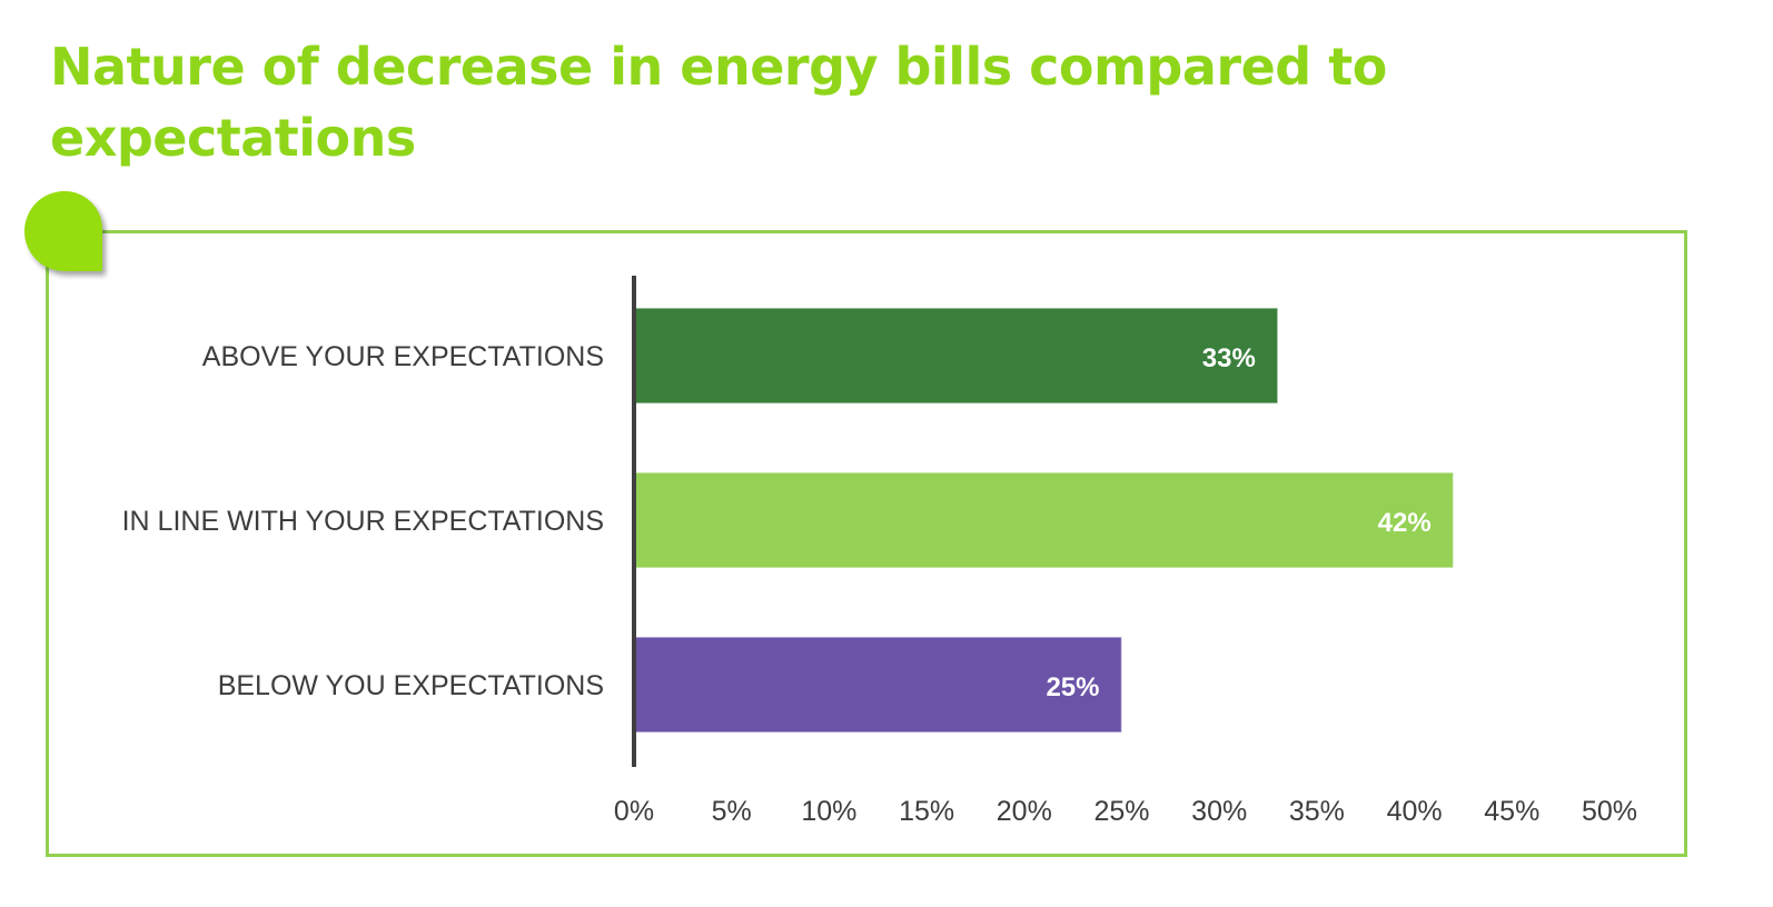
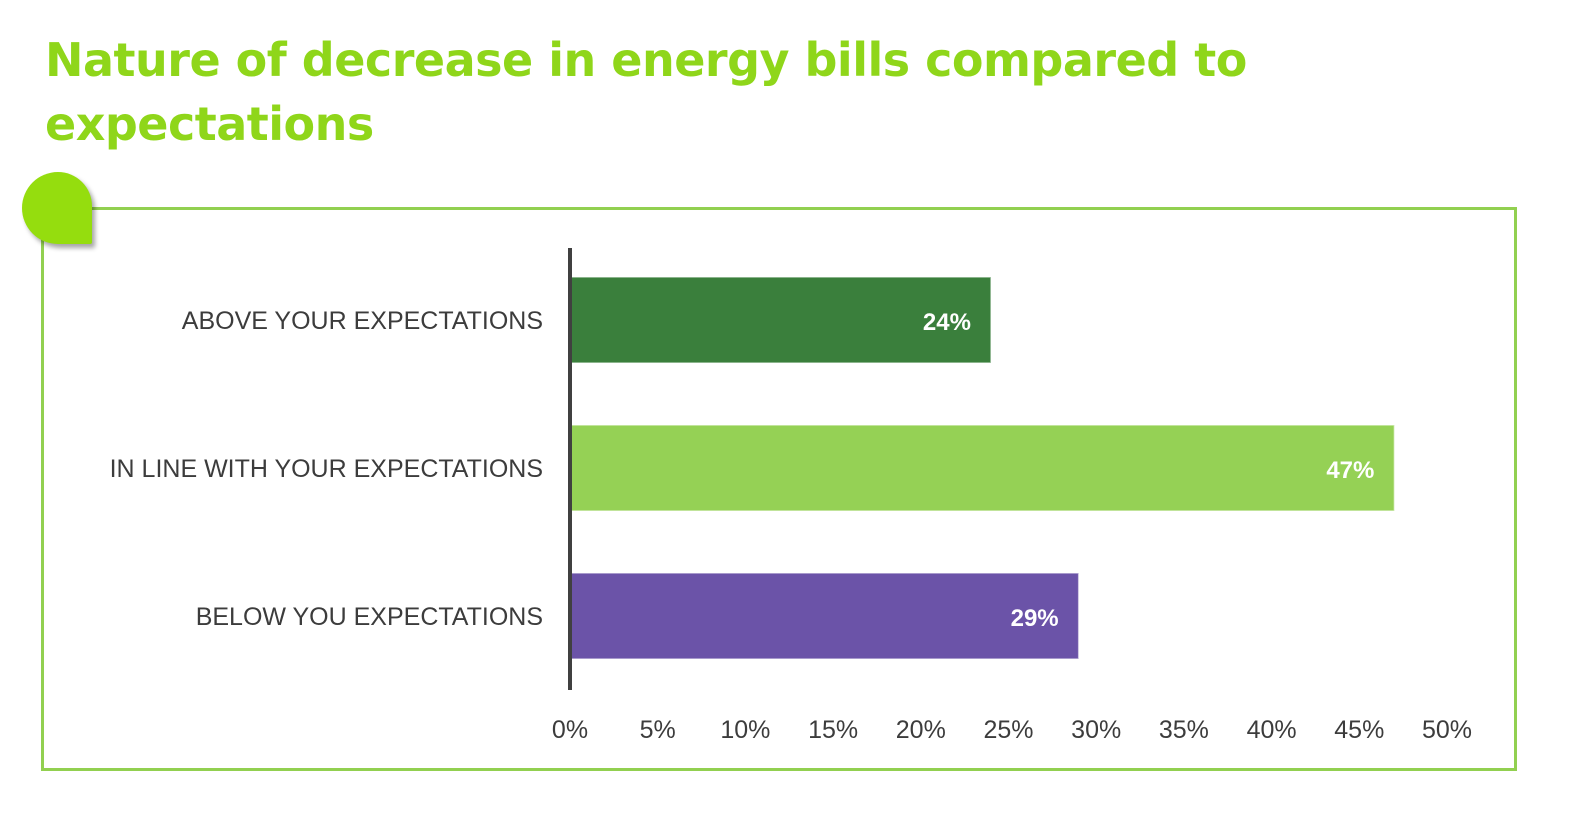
ABOVE YOUR EXPECTATIONS: 33% -> 24%
IN LINE WITH YOUR EXPECTATIONS: 42% -> 47%
BELOW YOU EXPECTATIONS: 25% -> 29%
